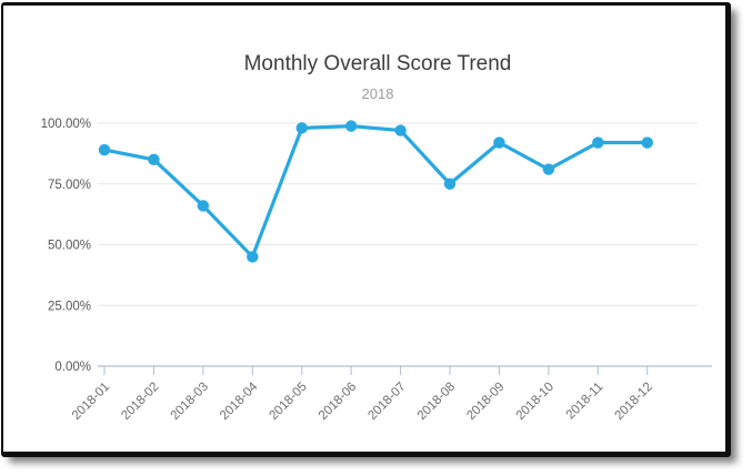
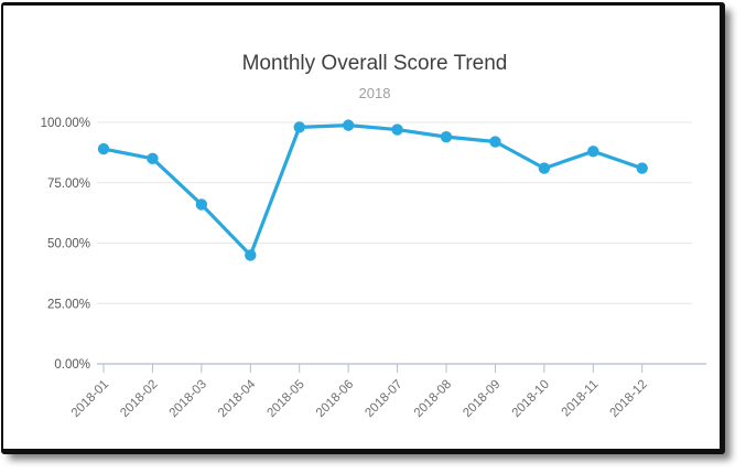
2018-08: 75% -> 94%
2018-11: 92% -> 88%
2018-12: 92% -> 81%
